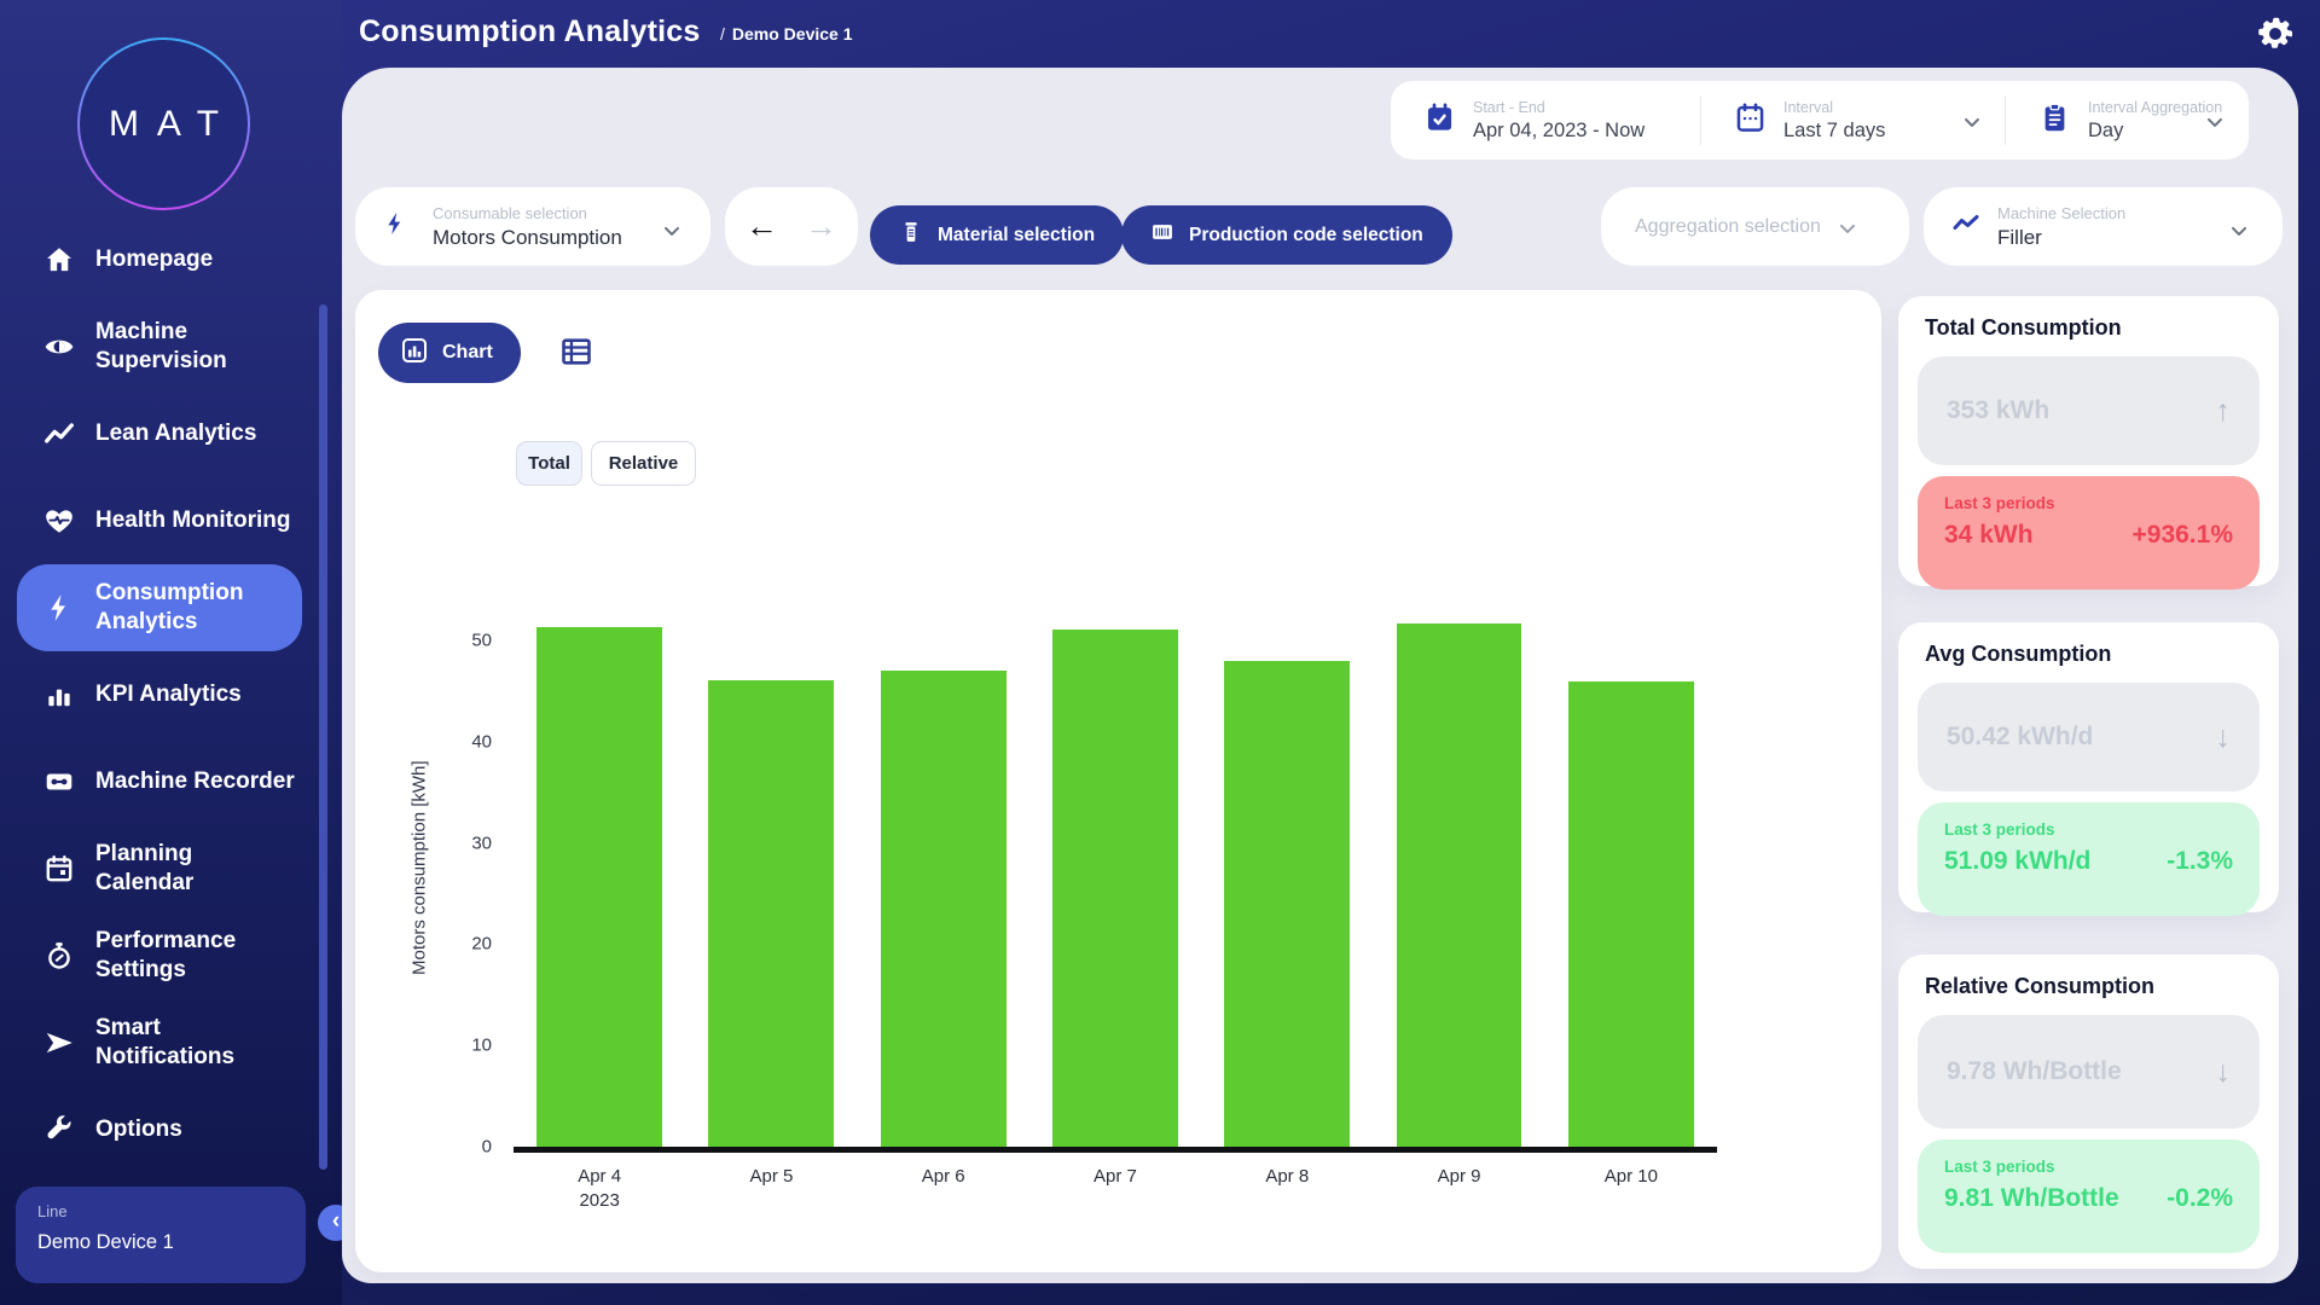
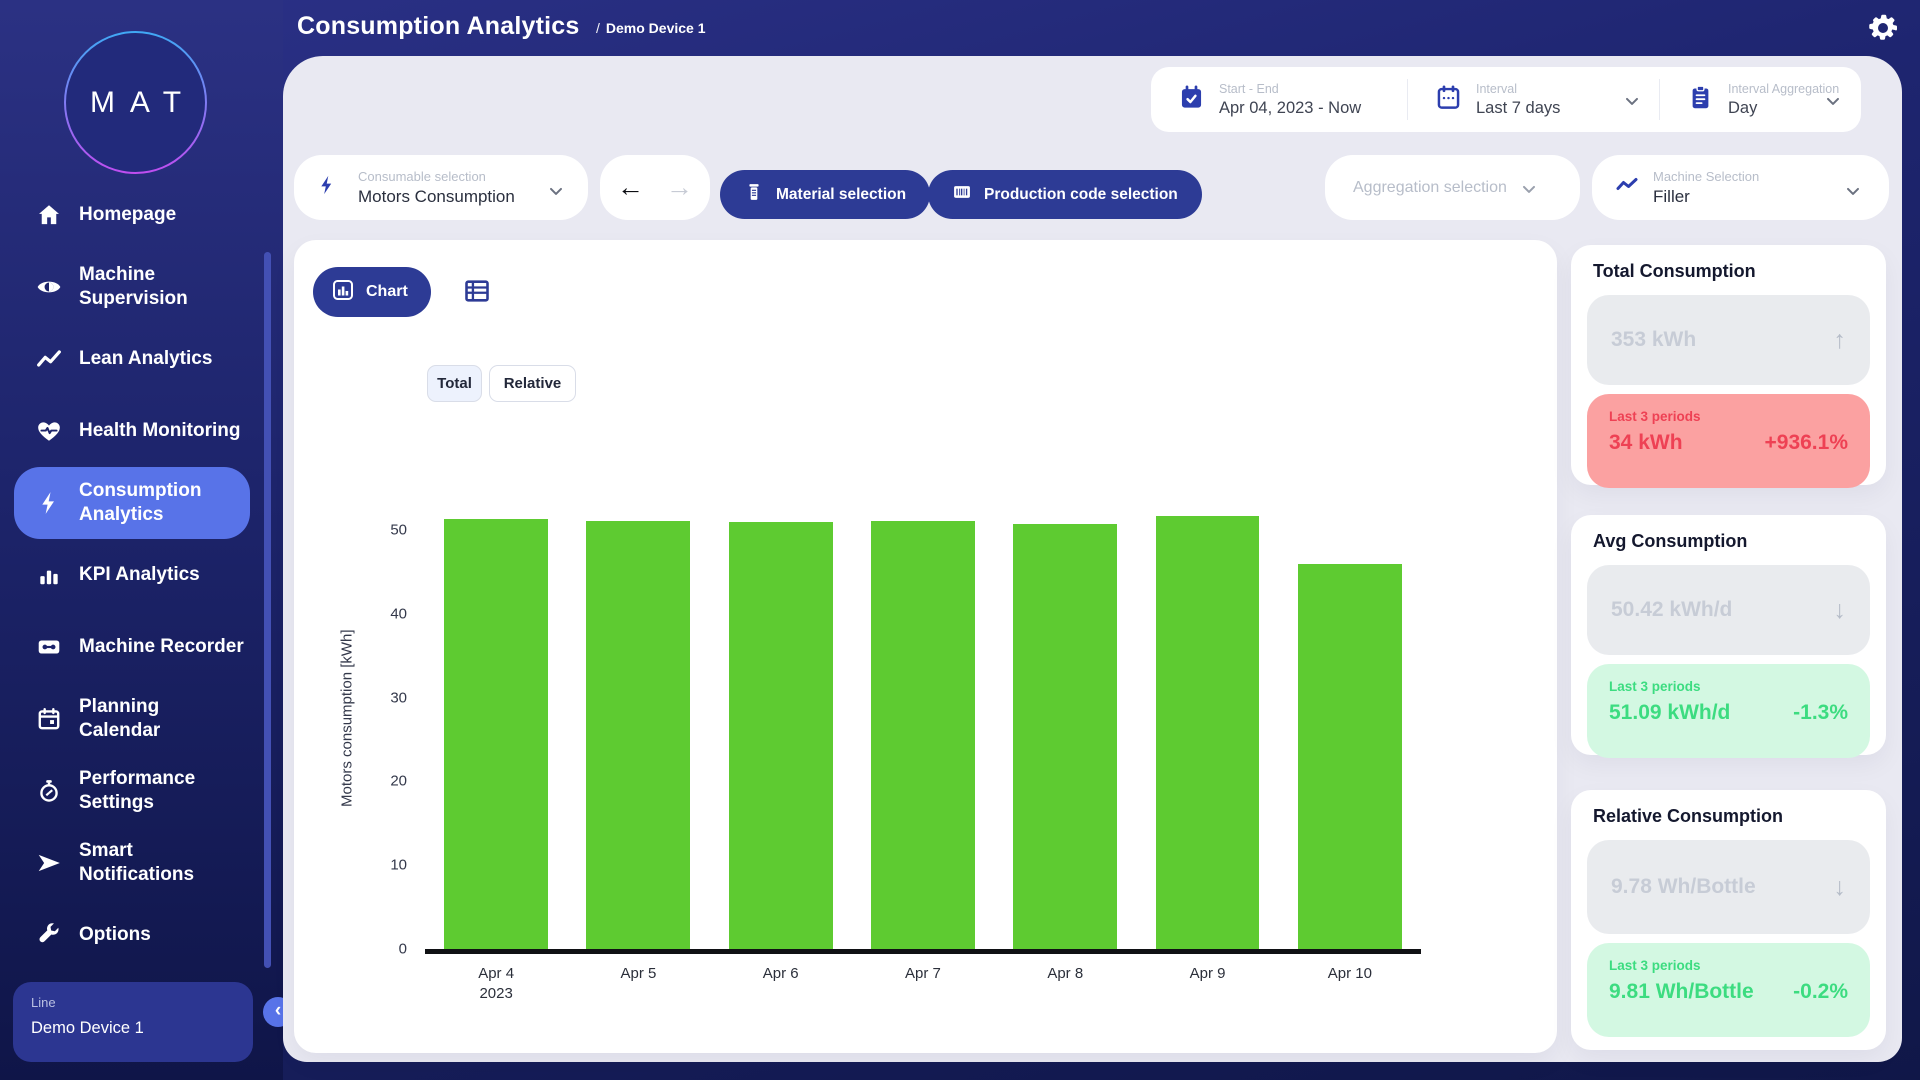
Apr 5: 46 -> 51
Apr 6: 47 -> 51
Apr 8: 48 -> 51
